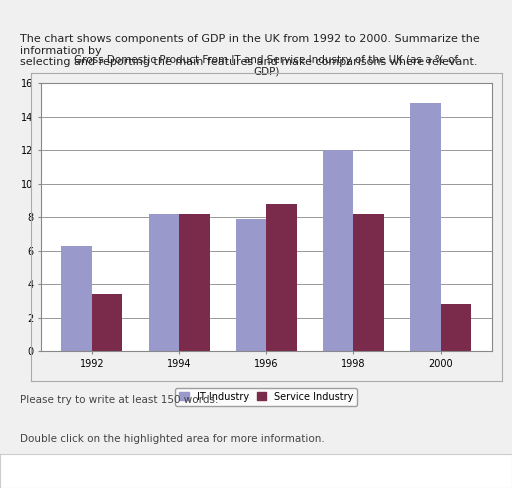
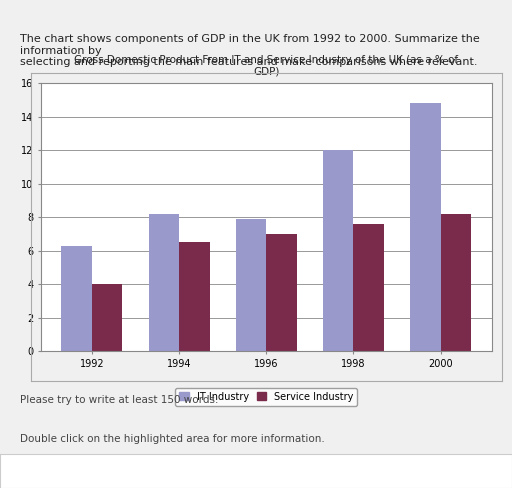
Service Industry/1992: 3.4 -> 4.0
Service Industry/1994: 8.2 -> 6.5
Service Industry/1996: 8.8 -> 7.0
Service Industry/1998: 8.2 -> 7.6
Service Industry/2000: 2.8 -> 8.2
